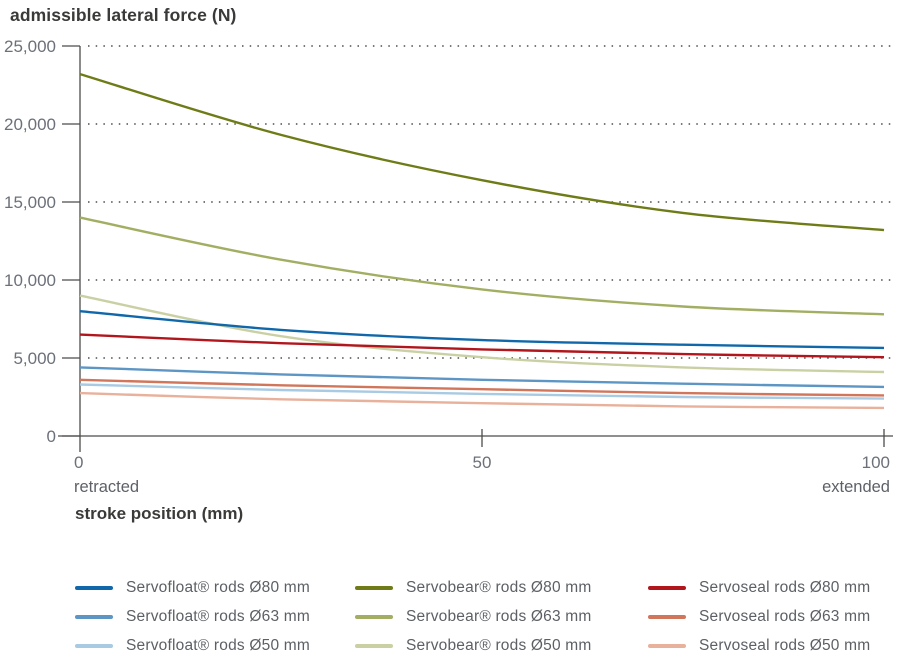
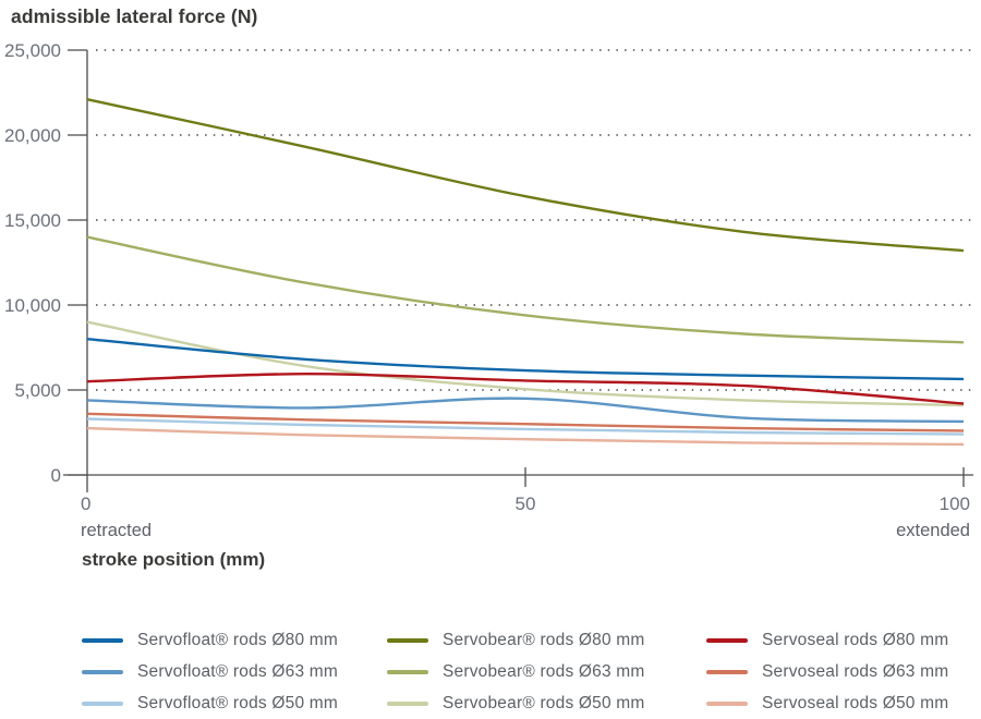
Servobear® rods Ø80 mm/0: 23200 -> 22100
Servoseal rods Ø80 mm/0: 6500 -> 5500
Servofloat® rods Ø63 mm/50: 3600 -> 4500
Servoseal rods Ø80 mm/100: 5000 -> 4200
